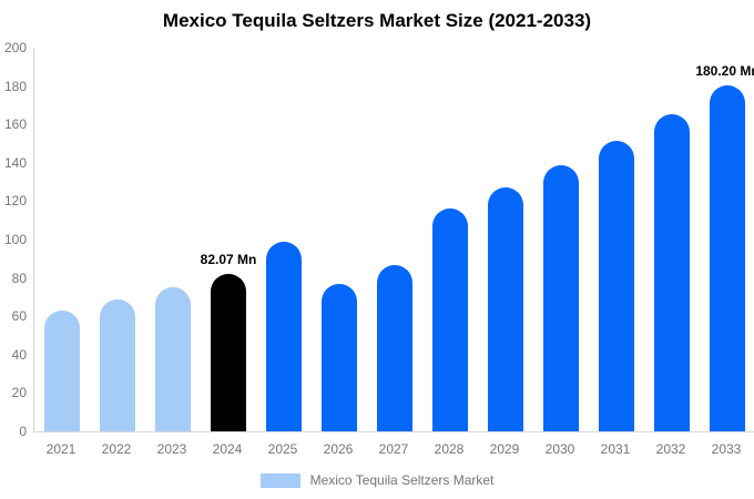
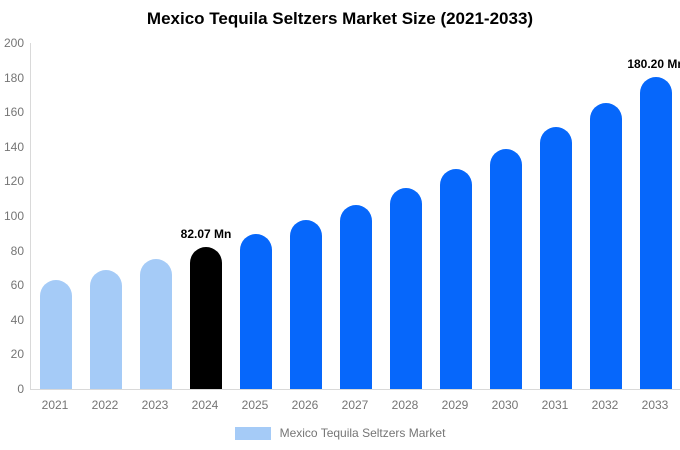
2025: 99 -> 90
2026: 77 -> 98
2027: 87 -> 107
